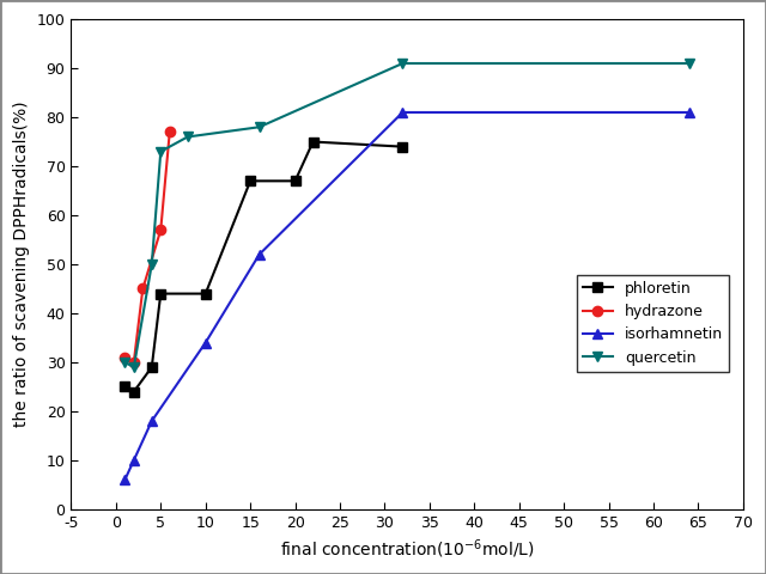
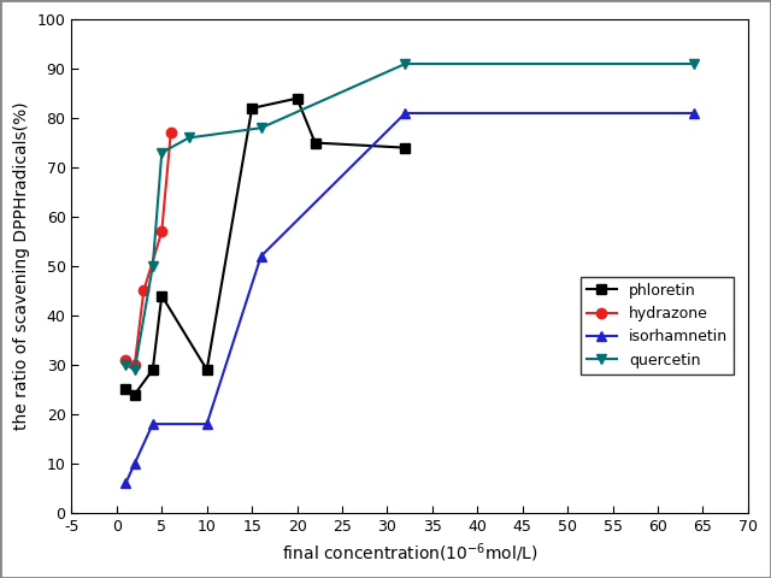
phloretin/10: 44 -> 29
isorhamnetin/10: 34 -> 18
phloretin/15: 67 -> 82
phloretin/20: 67 -> 84
